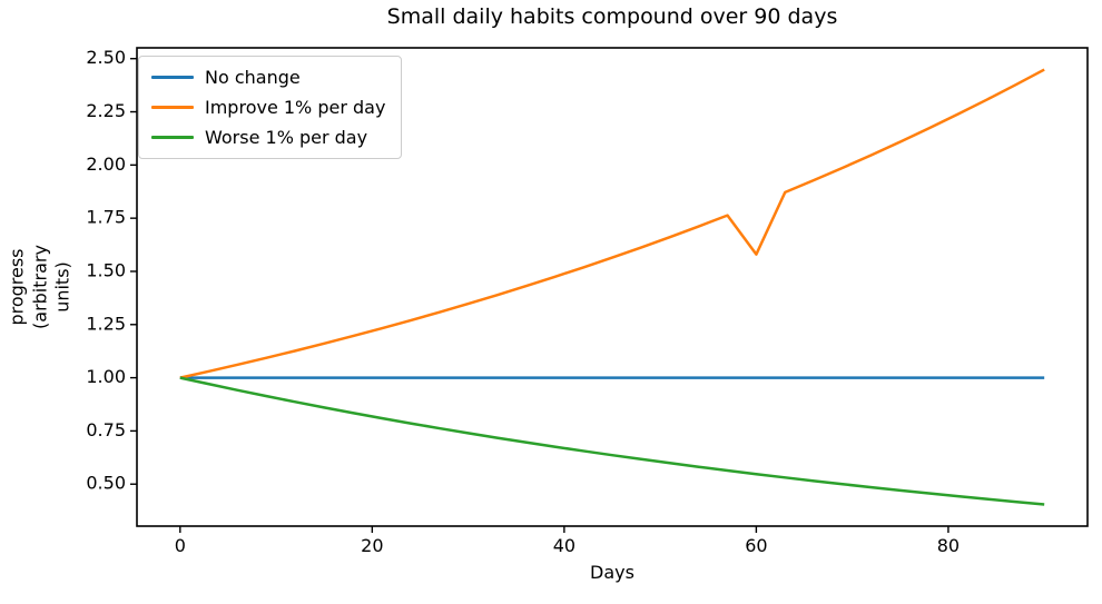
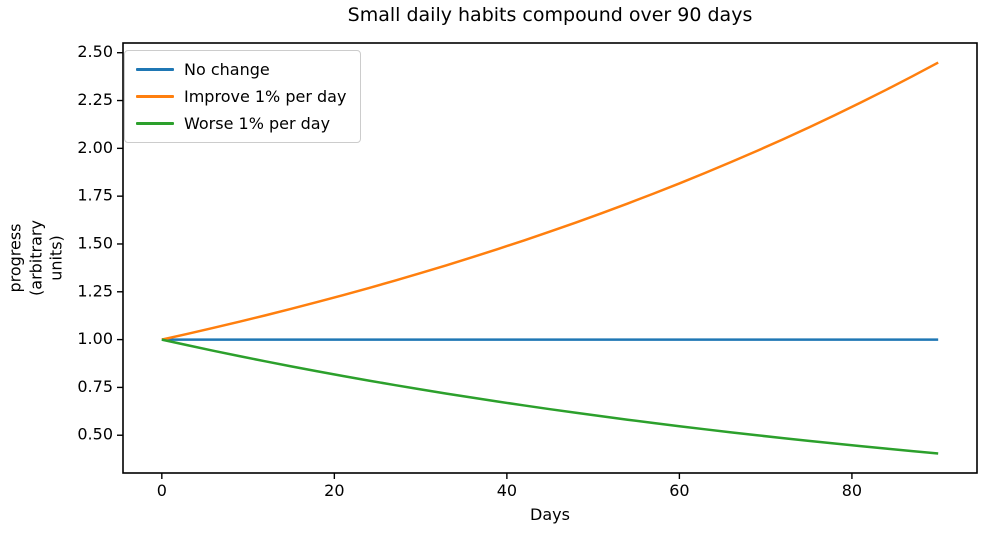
Improve 1% per day/60: 1.58 -> 1.82
